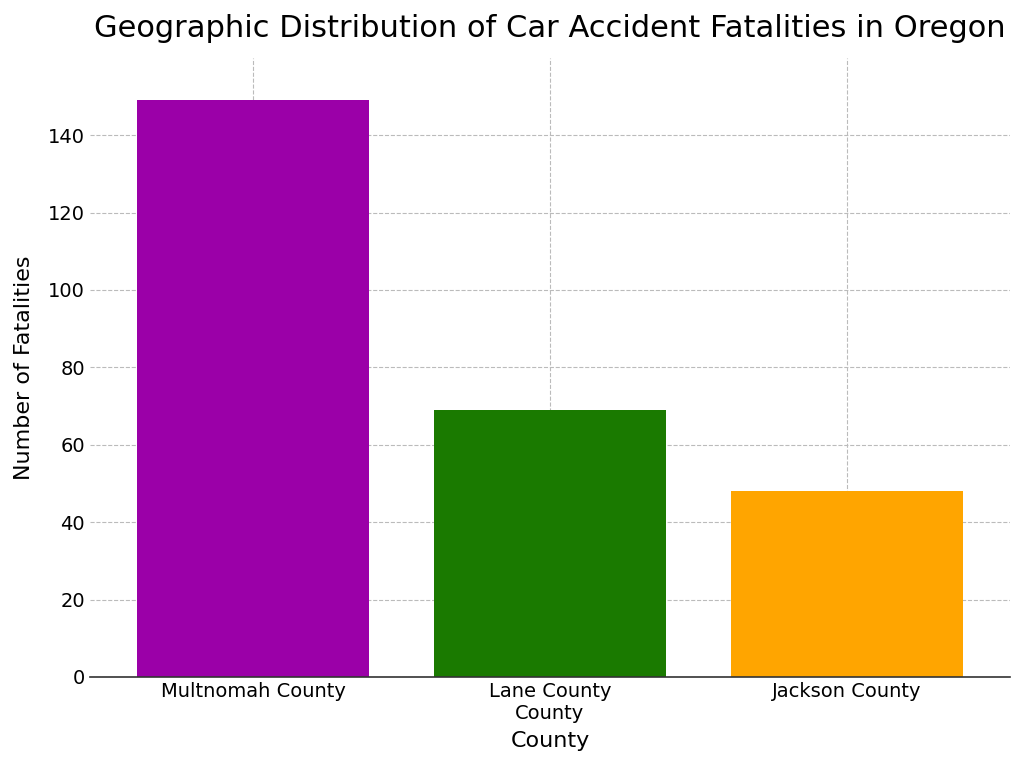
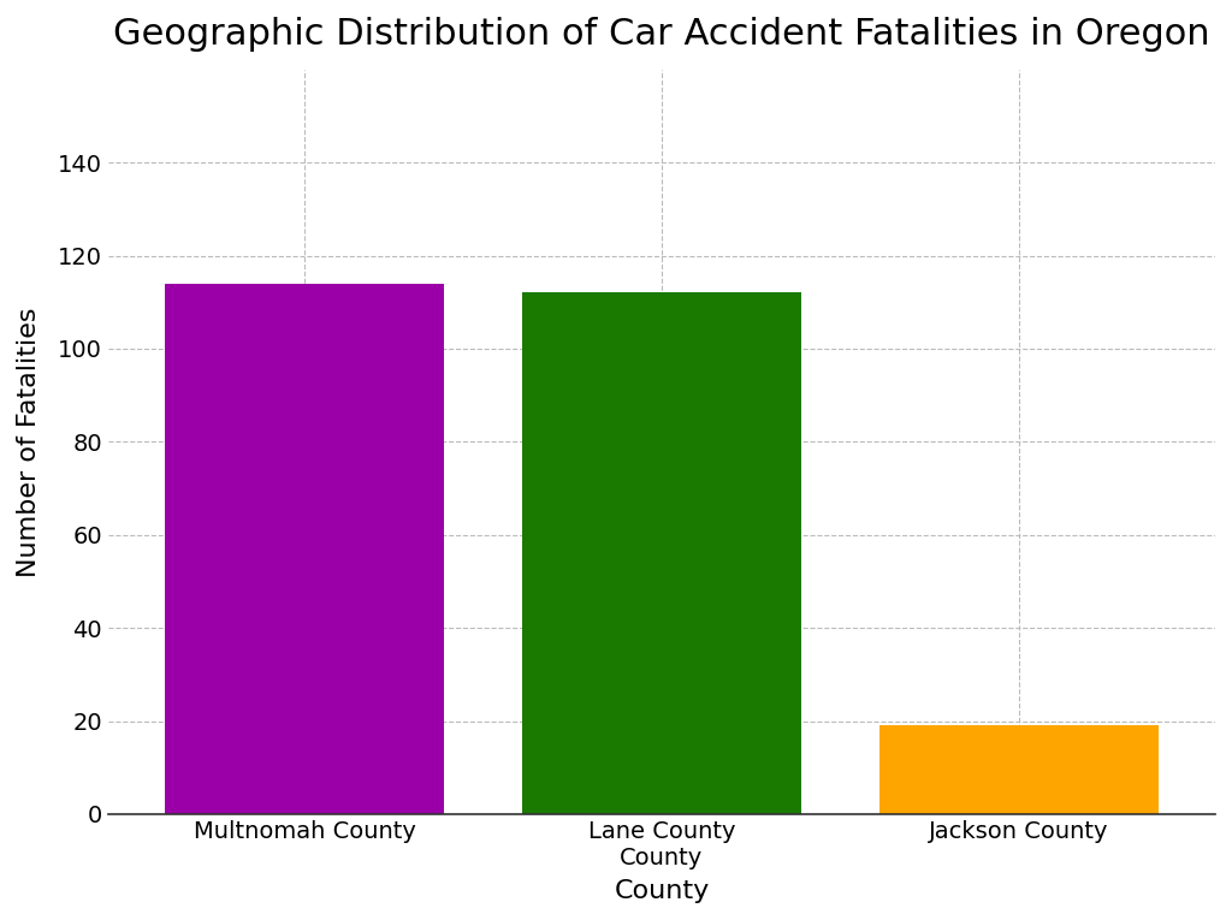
Multnomah County: 149 -> 114
Lane County County: 69 -> 112
Jackson County: 48 -> 19
